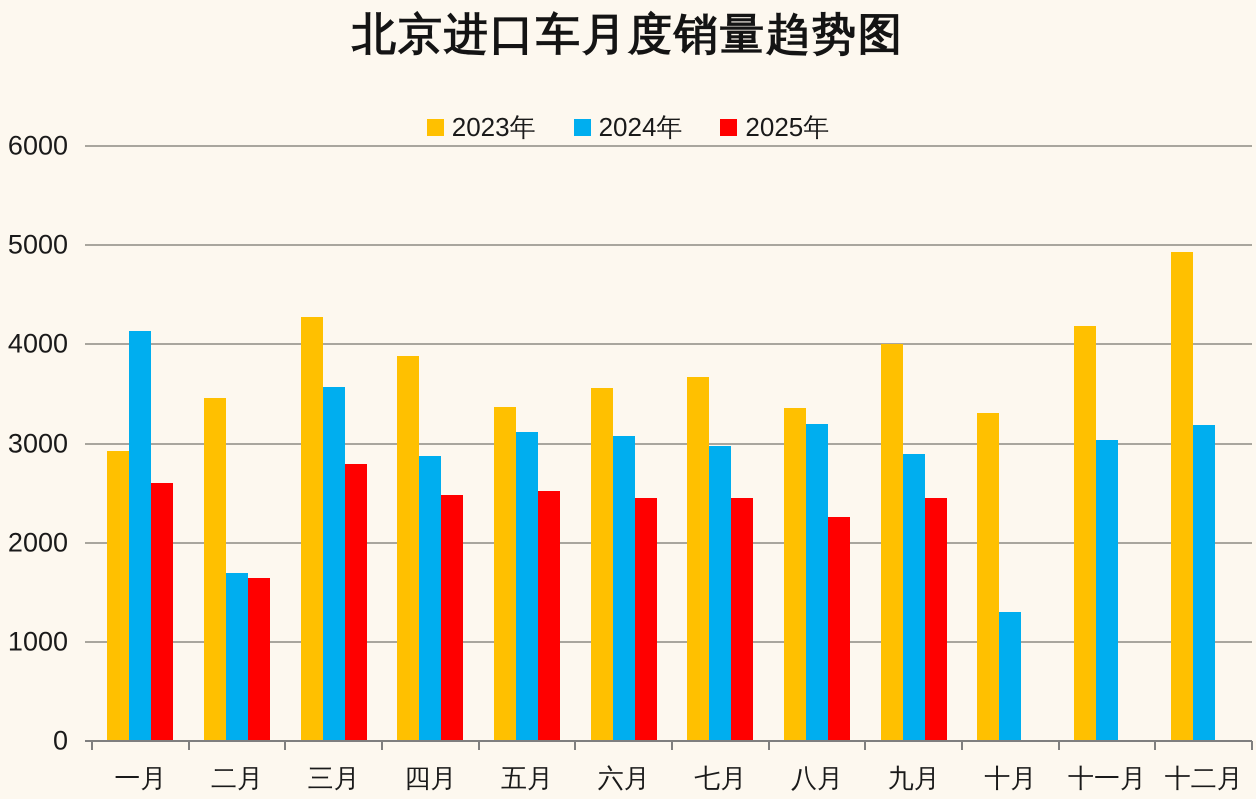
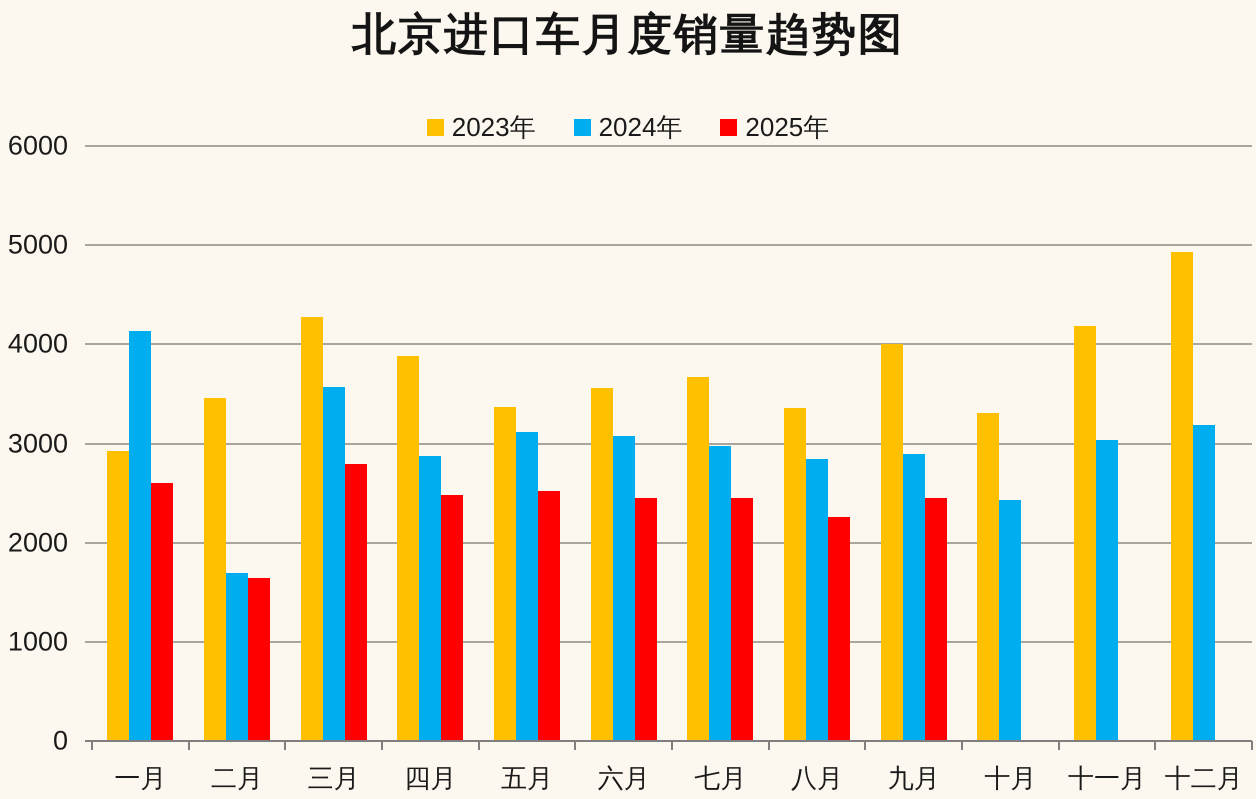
2024年/八月: 3200 -> 2800
2024年/十月: 1300 -> 2400
